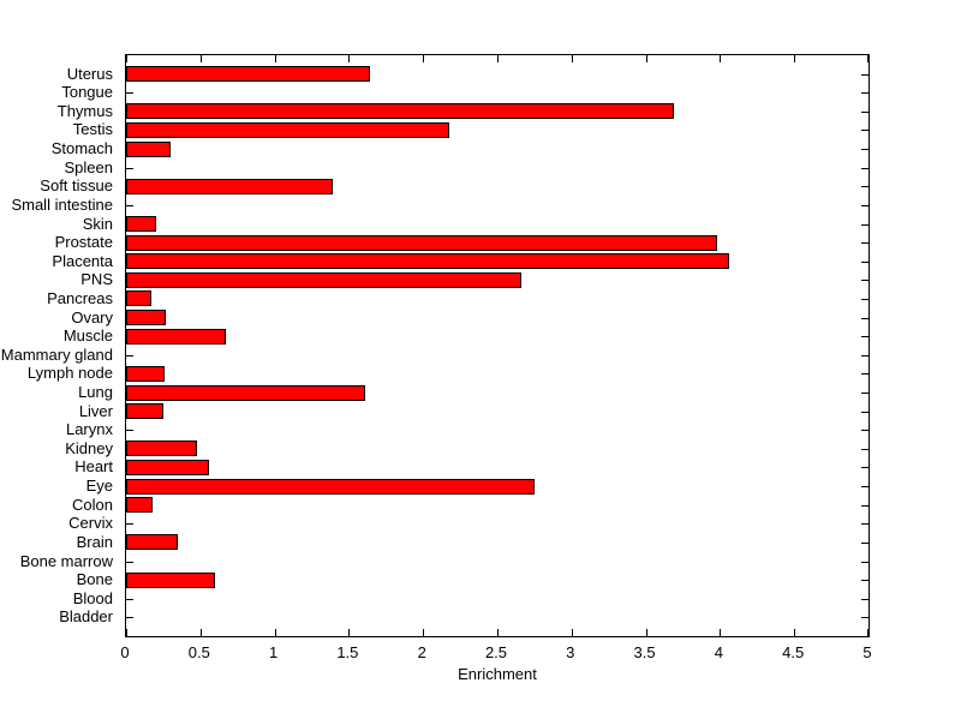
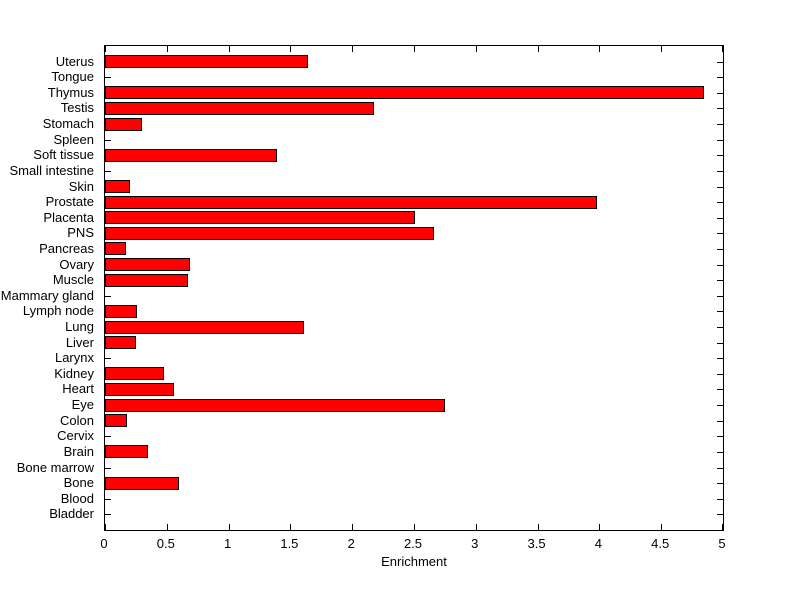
Thymus: 3.69 -> 4.85
Placenta: 4.06 -> 2.51
Ovary: 0.27 -> 0.69
